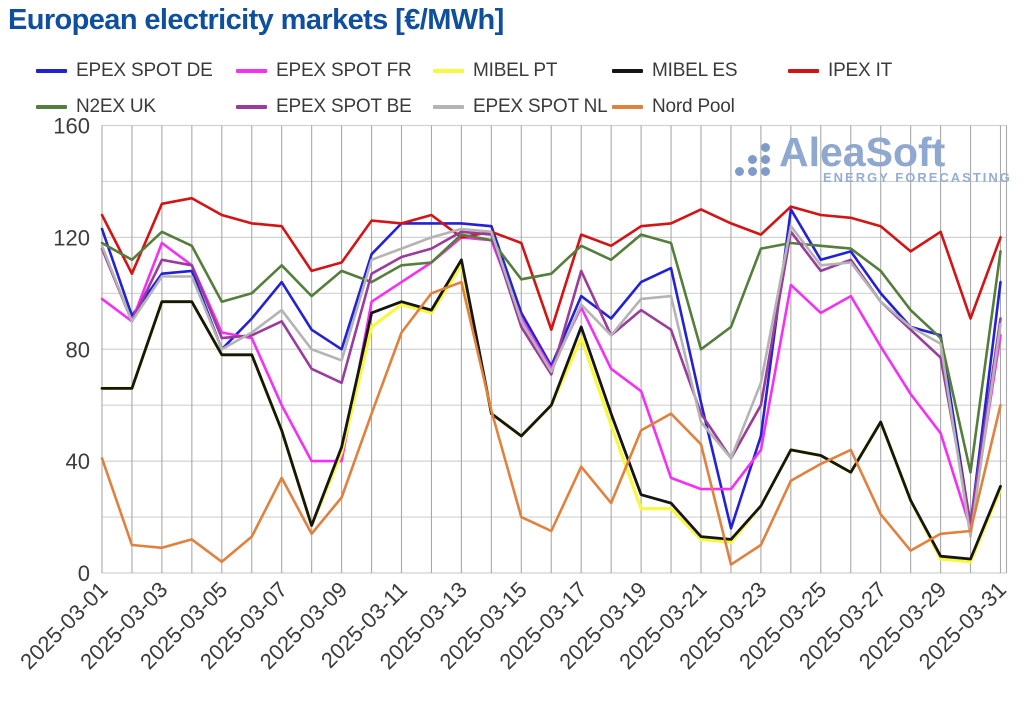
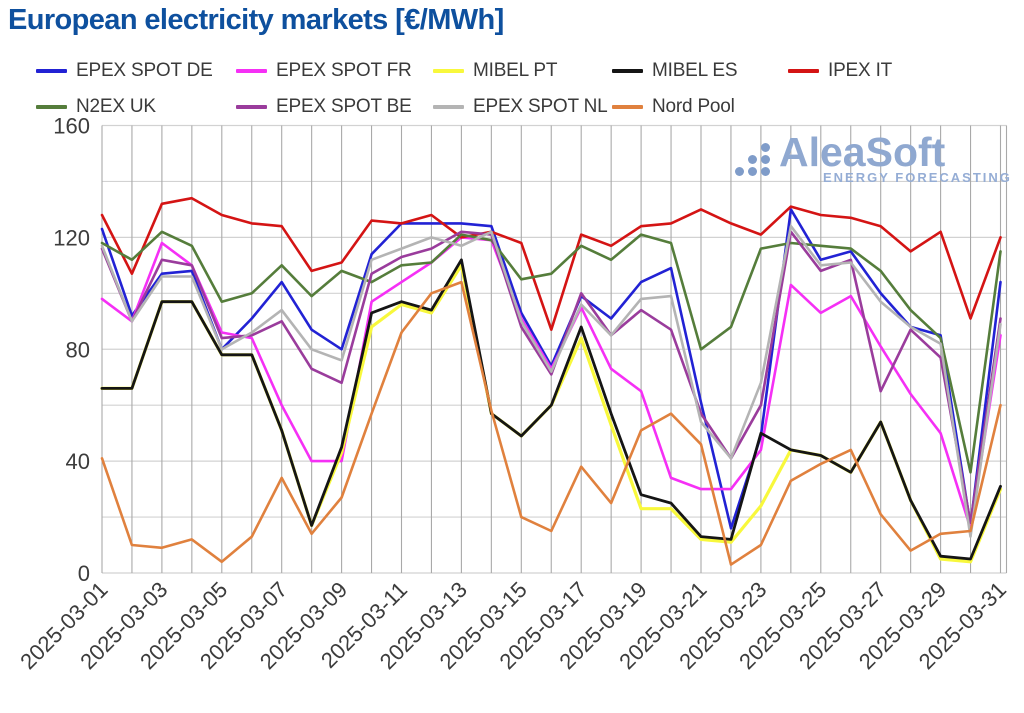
EPEX SPOT NL/2025-03-13: 123 -> 117
EPEX SPOT BE/2025-03-17: 108 -> 100
MIBEL ES/2025-03-23: 24 -> 50
EPEX SPOT BE/2025-03-27: 97 -> 65
